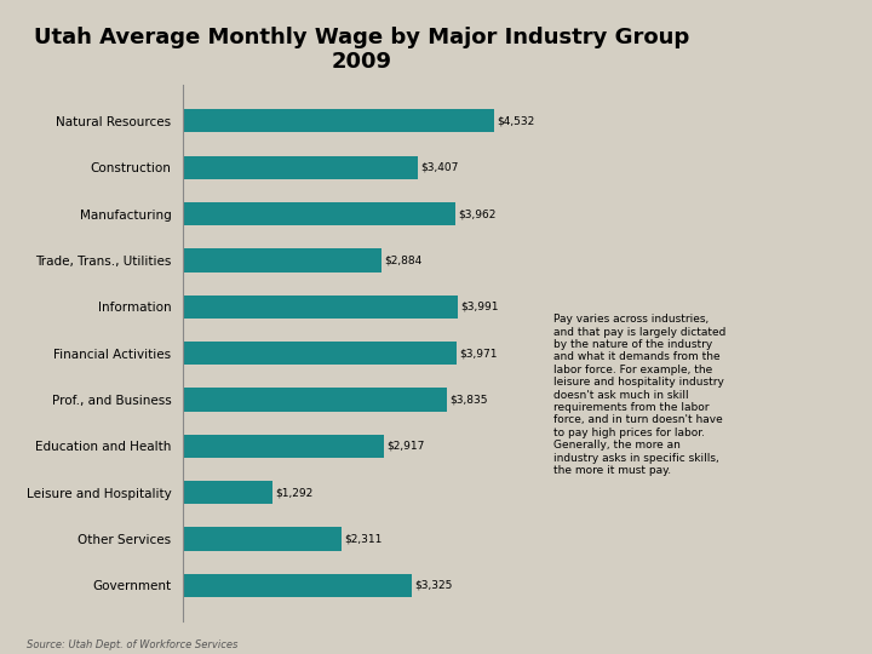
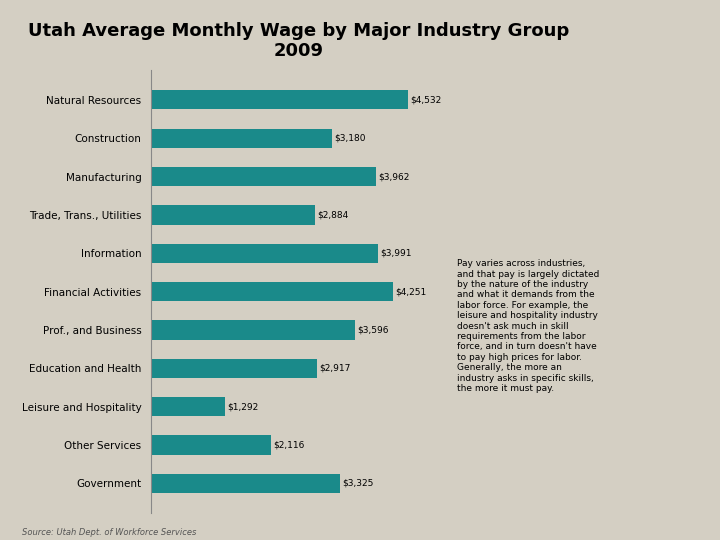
Construction: $3,407 -> $3,180
Financial Activities: $3,971 -> $4,251
Prof., and Business: $3,835 -> $3,596
Other Services: $2,311 -> $2,116
